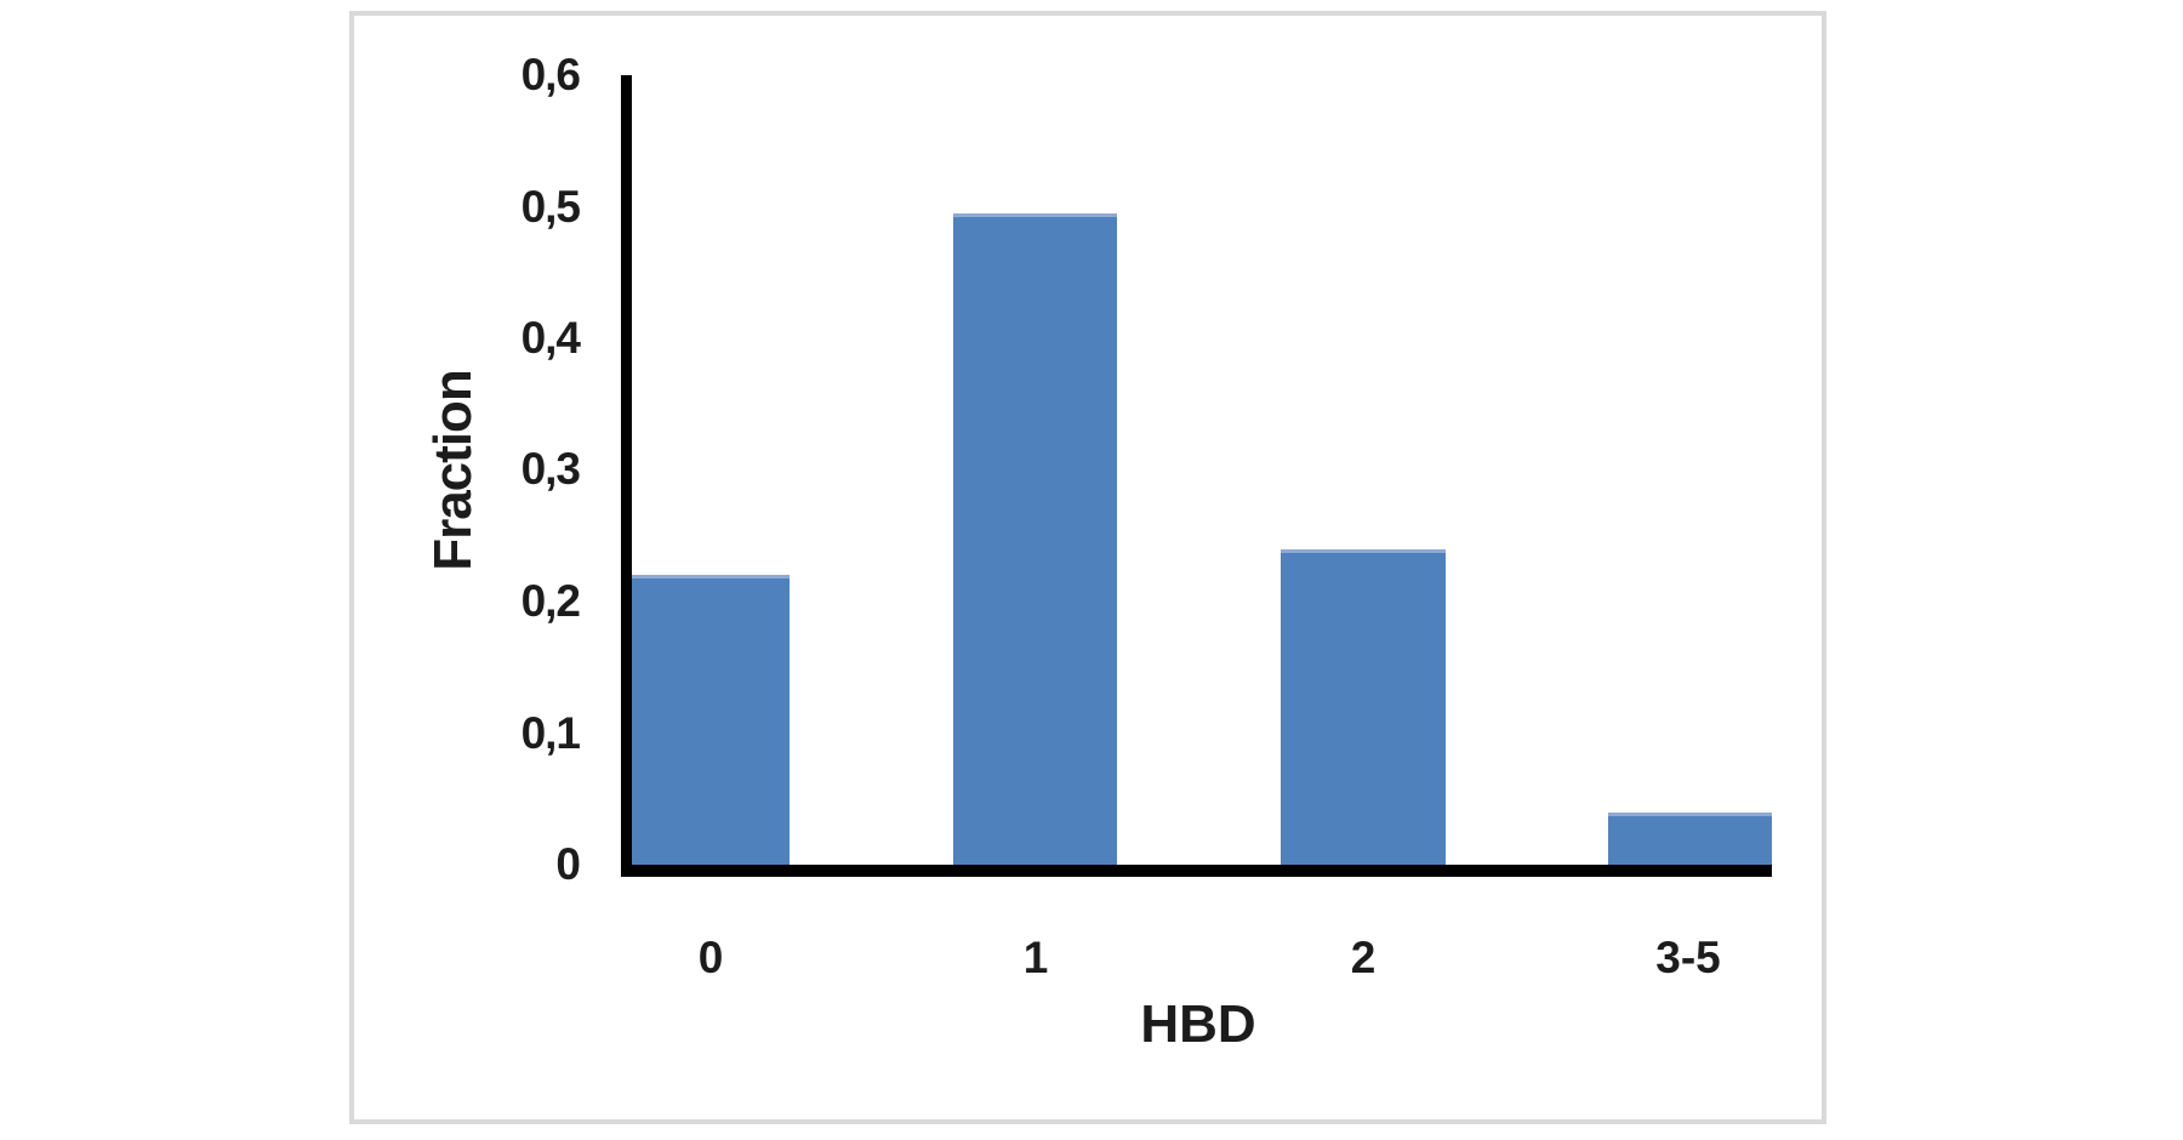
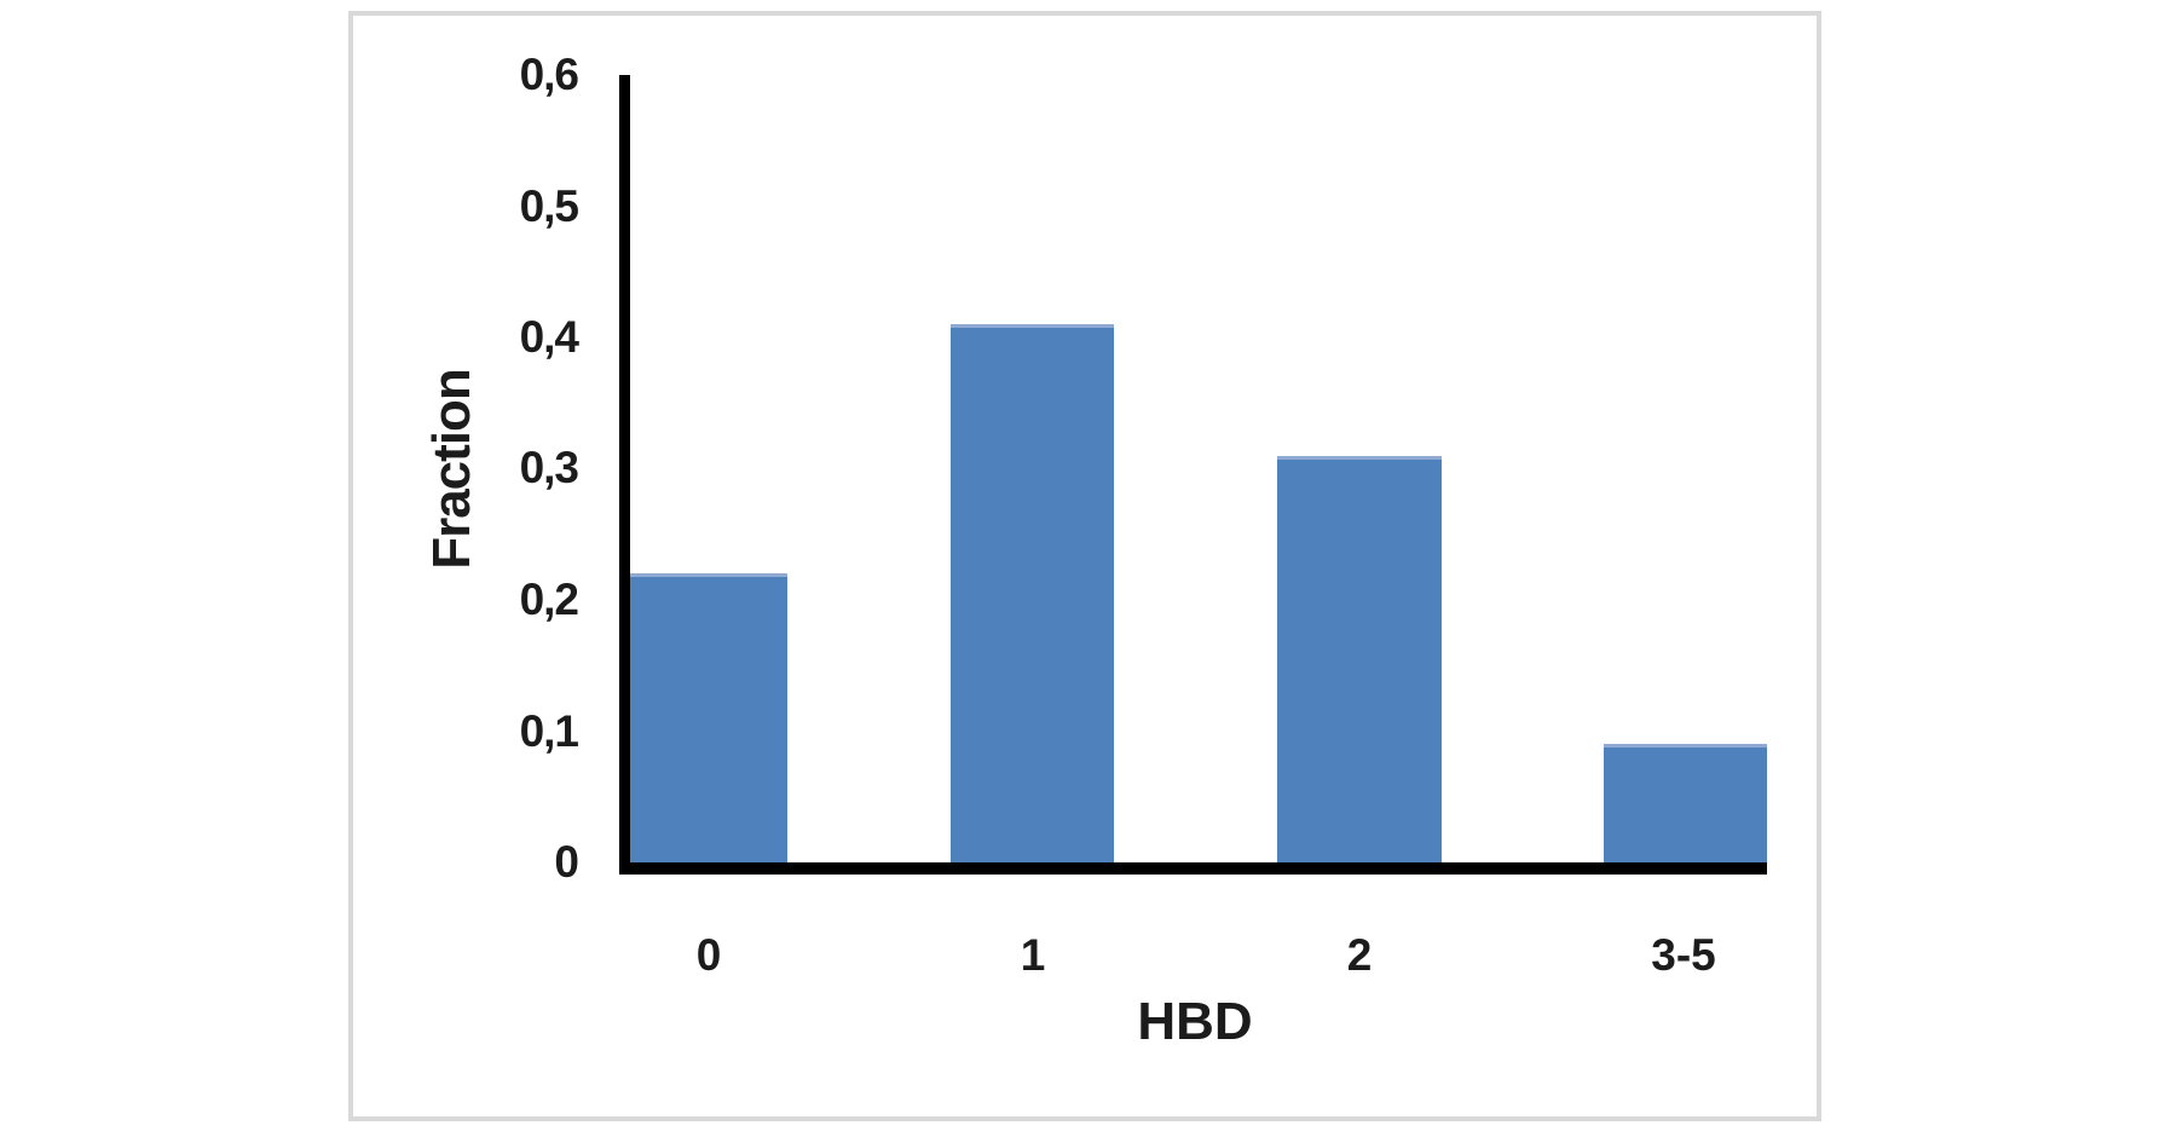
1: 0,49 -> 0,41
2: 0,24 -> 0,31
3-5: 0,04 -> 0,09
